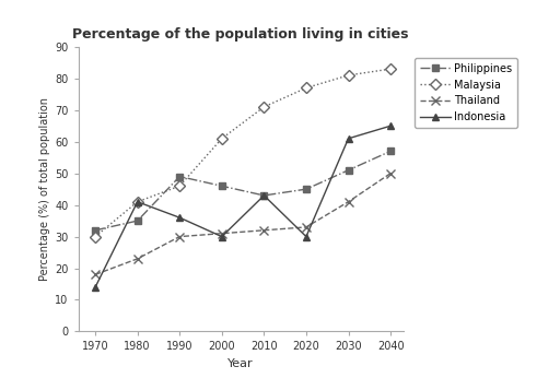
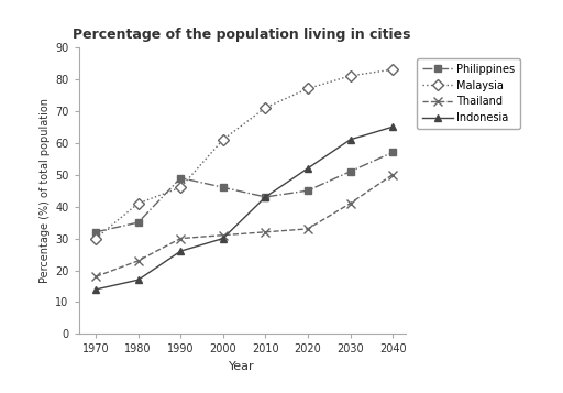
Indonesia/1980: 41 -> 17
Indonesia/1990: 36 -> 26
Indonesia/2020: 30 -> 52
